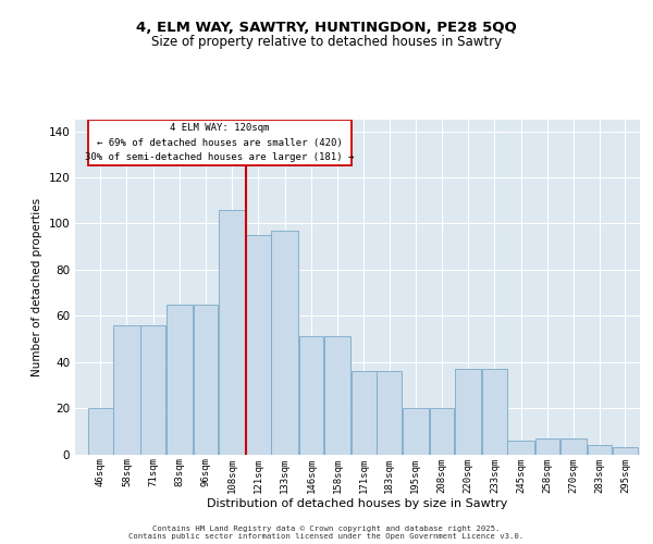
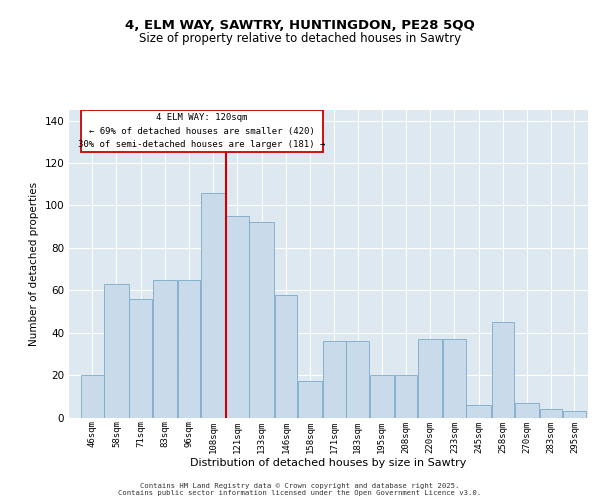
58sqm: 56 -> 63
133sqm: 97 -> 92
146sqm: 51 -> 58
158sqm: 51 -> 17
258sqm: 7 -> 45
